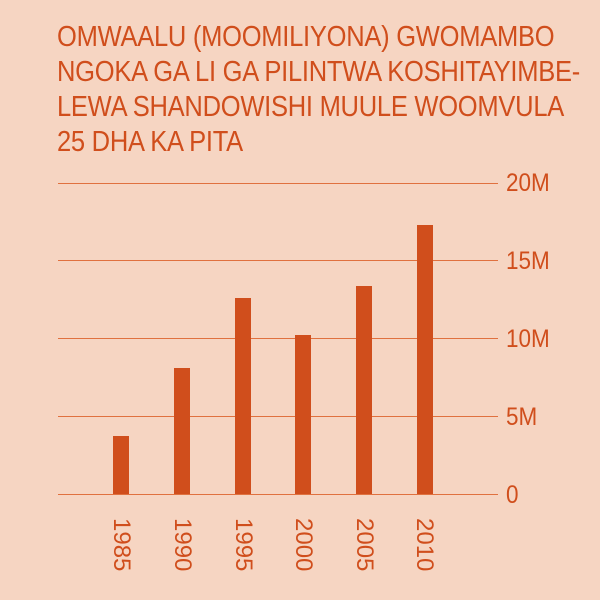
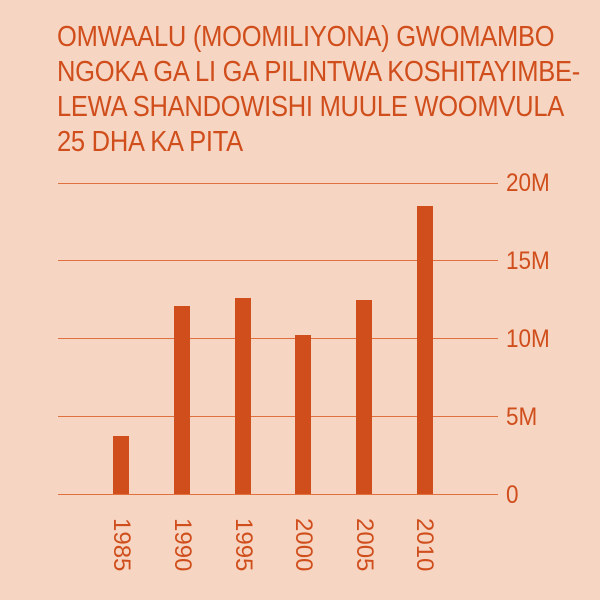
1990: 8.1M -> 12.1M
2005: 13.4M -> 12.5M
2010: 17.3M -> 18.5M
